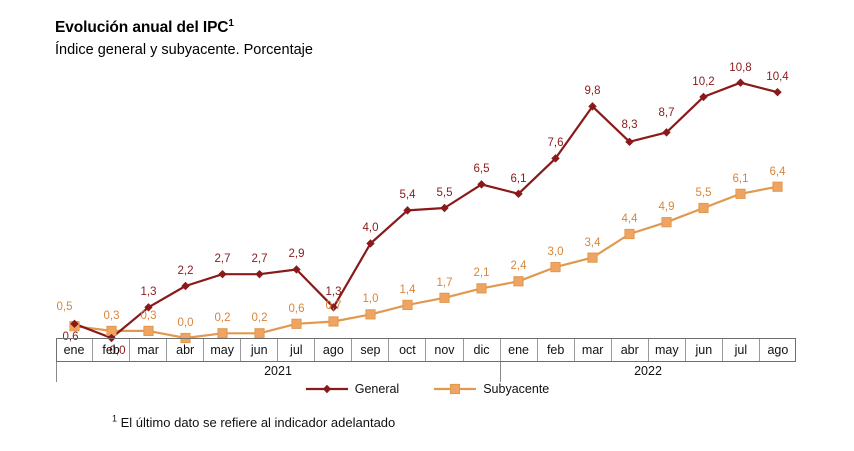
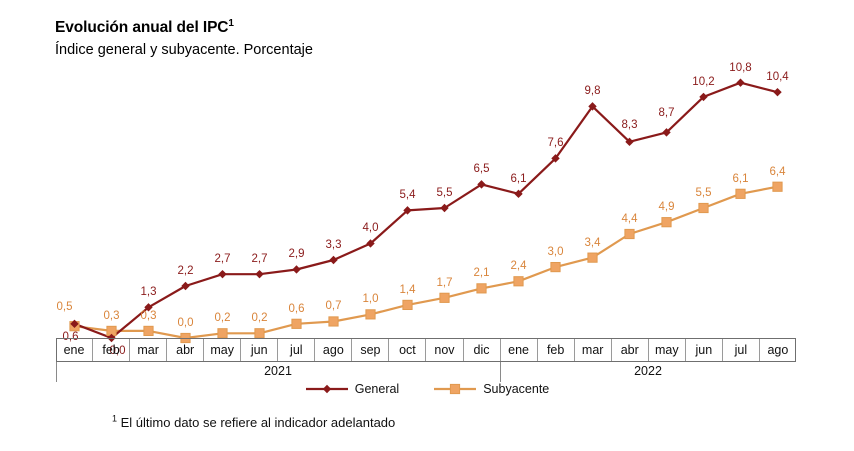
General/ago 2021: 1,3 -> 3,3
